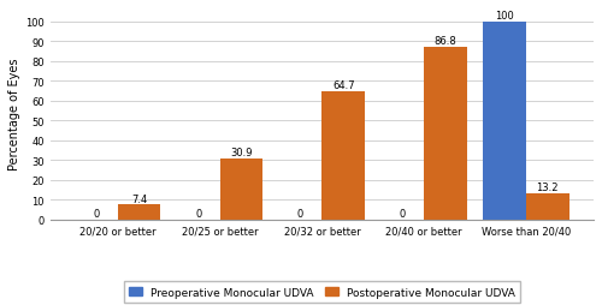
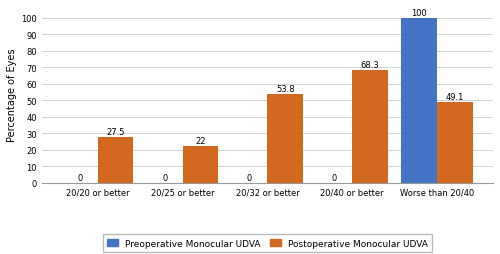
Postoperative Monocular UDVA/20/20 or better: 7.4 -> 27.5
Postoperative Monocular UDVA/20/25 or better: 30.9 -> 22
Postoperative Monocular UDVA/20/32 or better: 64.7 -> 53.8
Postoperative Monocular UDVA/20/40 or better: 86.8 -> 68.3
Postoperative Monocular UDVA/Worse than 20/40: 13.2 -> 49.1
